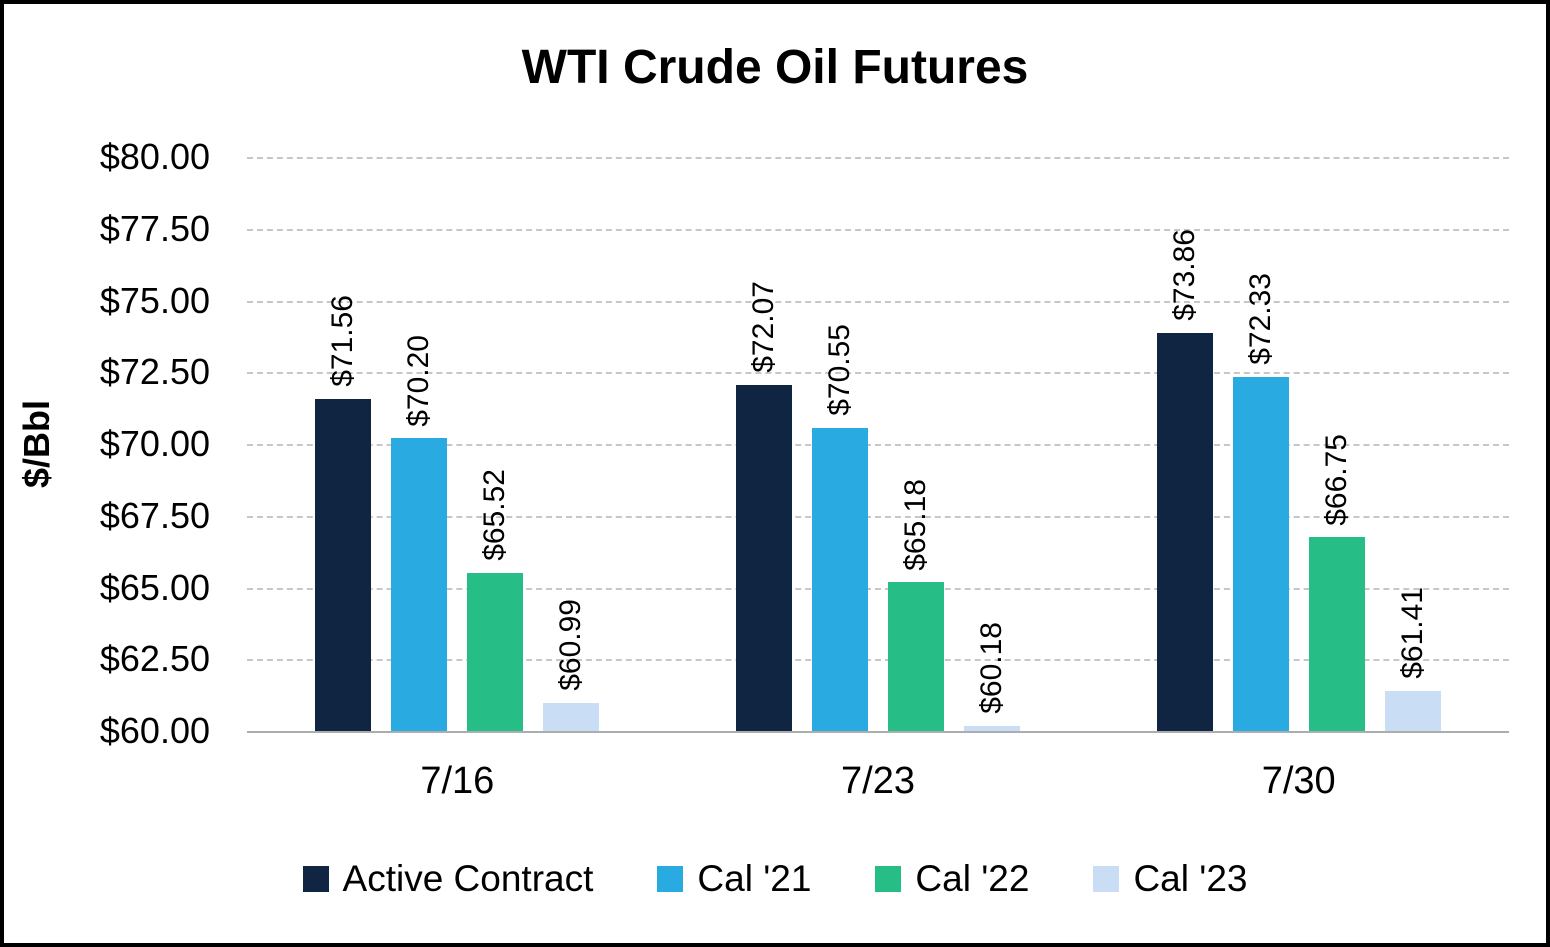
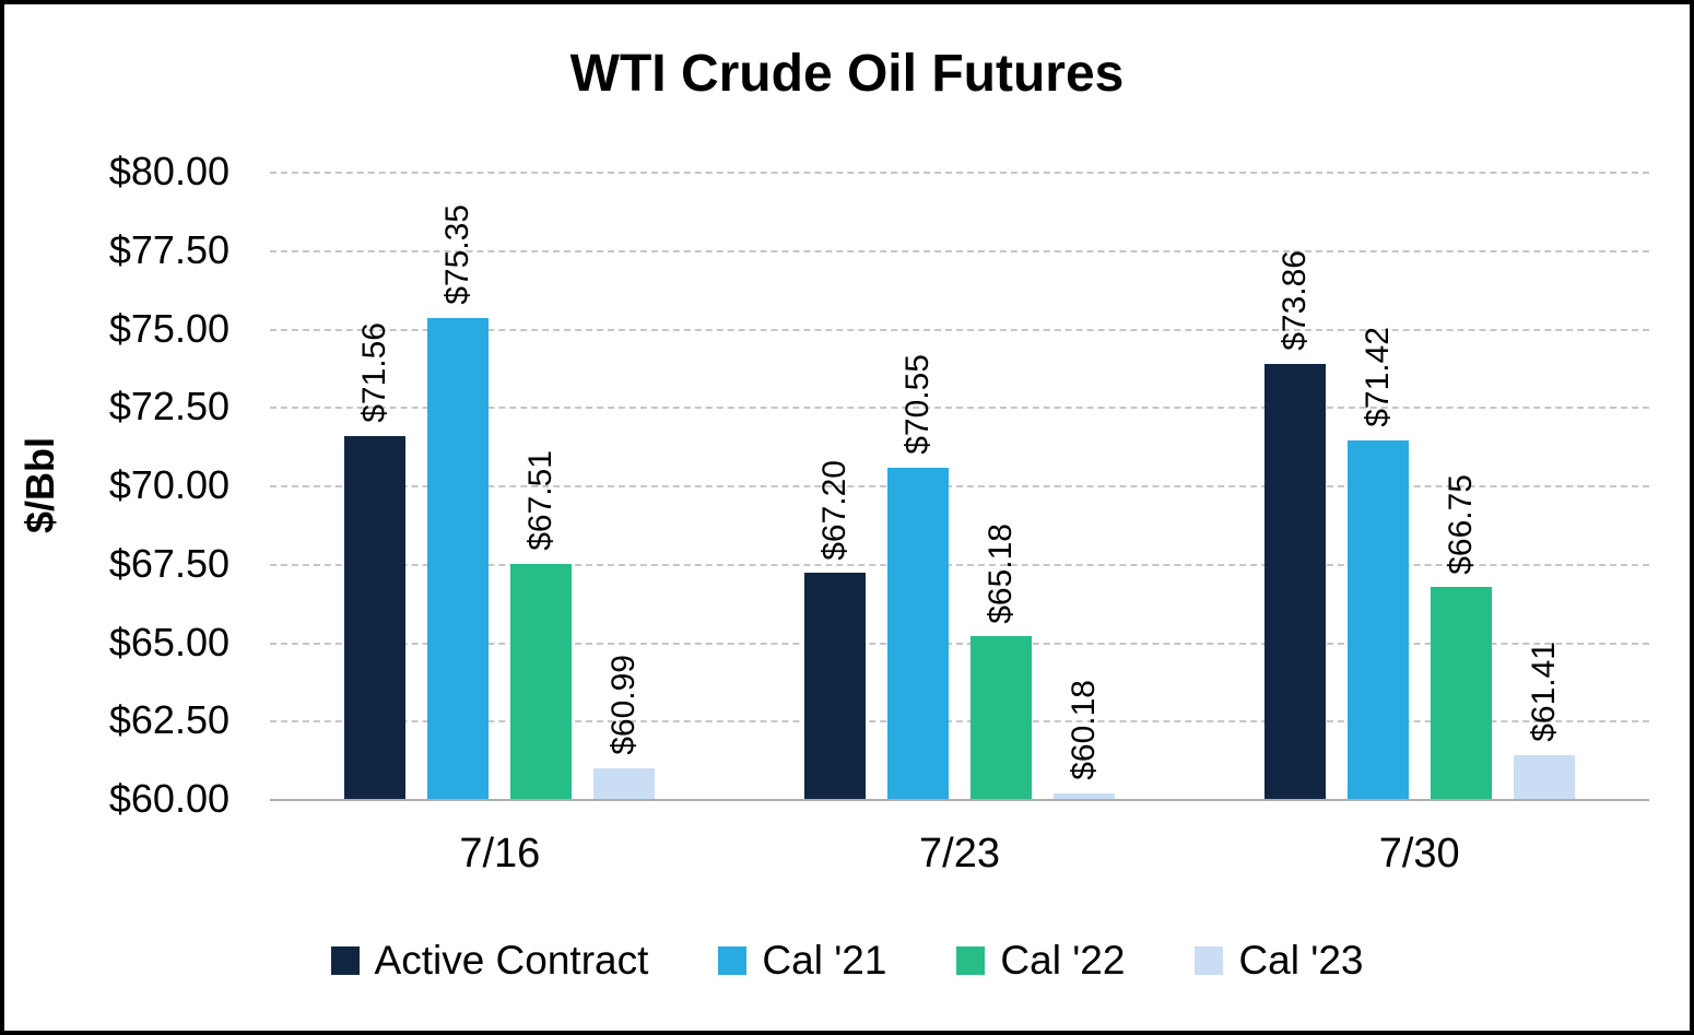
Cal '21/7/16: $70.20 -> $75.35
Cal '22/7/16: $65.52 -> $67.51
Active Contract/7/23: $72.07 -> $67.20
Cal '21/7/30: $72.33 -> $71.42
